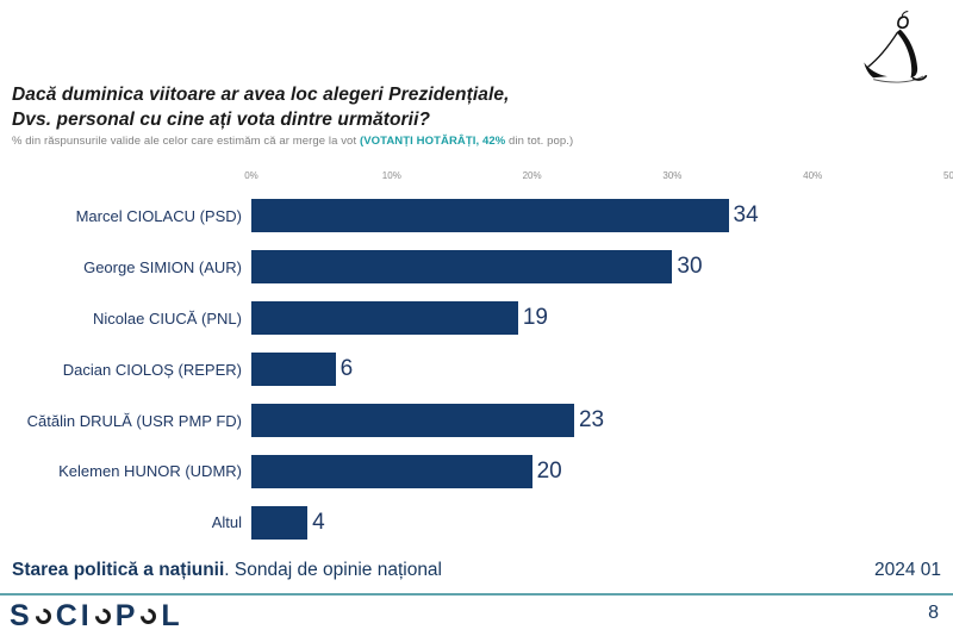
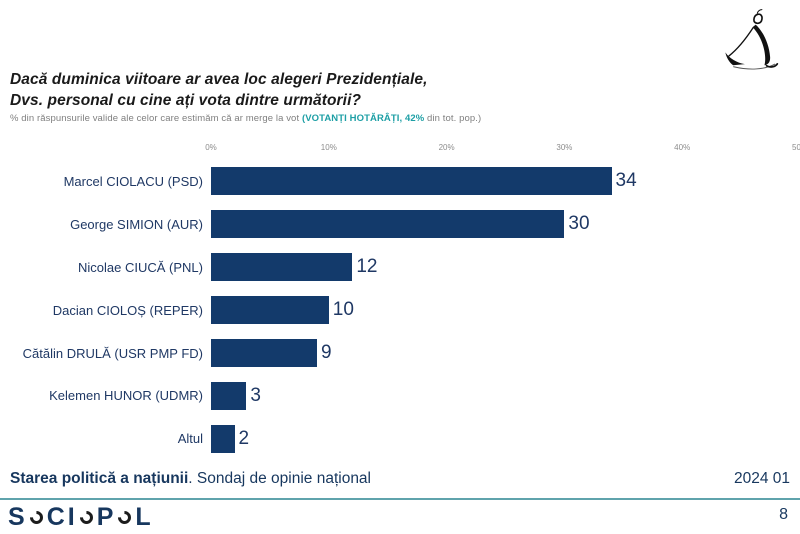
Nicolae CIUCĂ (PNL): 19 -> 12
Dacian CIOLOȘ (REPER): 6 -> 10
Cătălin DRULĂ (USR PMP FD): 23 -> 9
Kelemen HUNOR (UDMR): 20 -> 3
Altul: 4 -> 2
